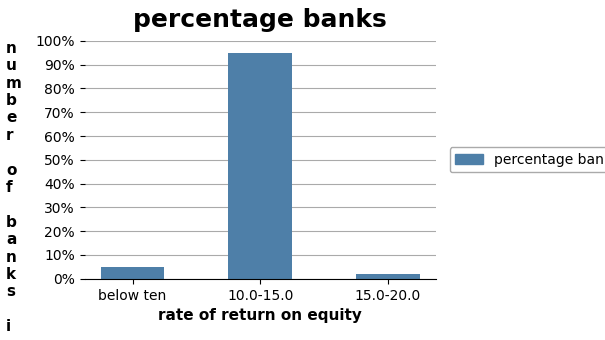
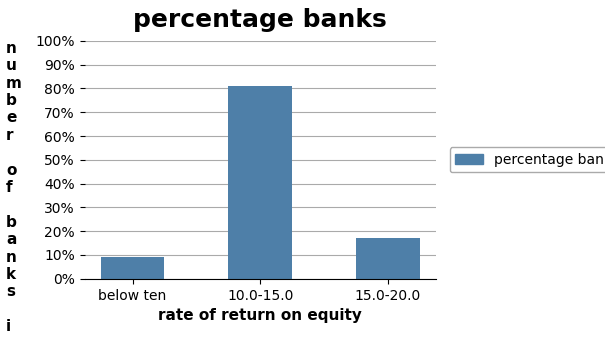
below ten: 5% -> 9%
10.0-15.0: 95% -> 81%
15.0-20.0: 2% -> 17%
